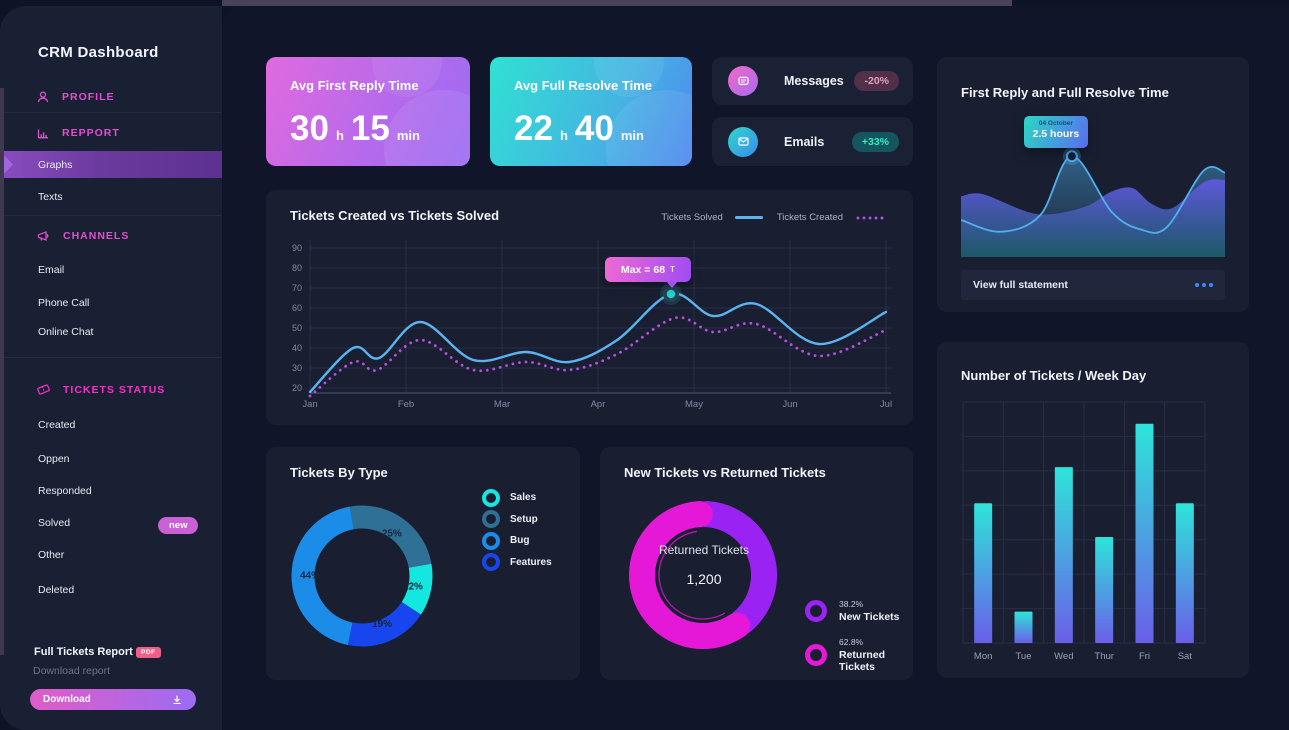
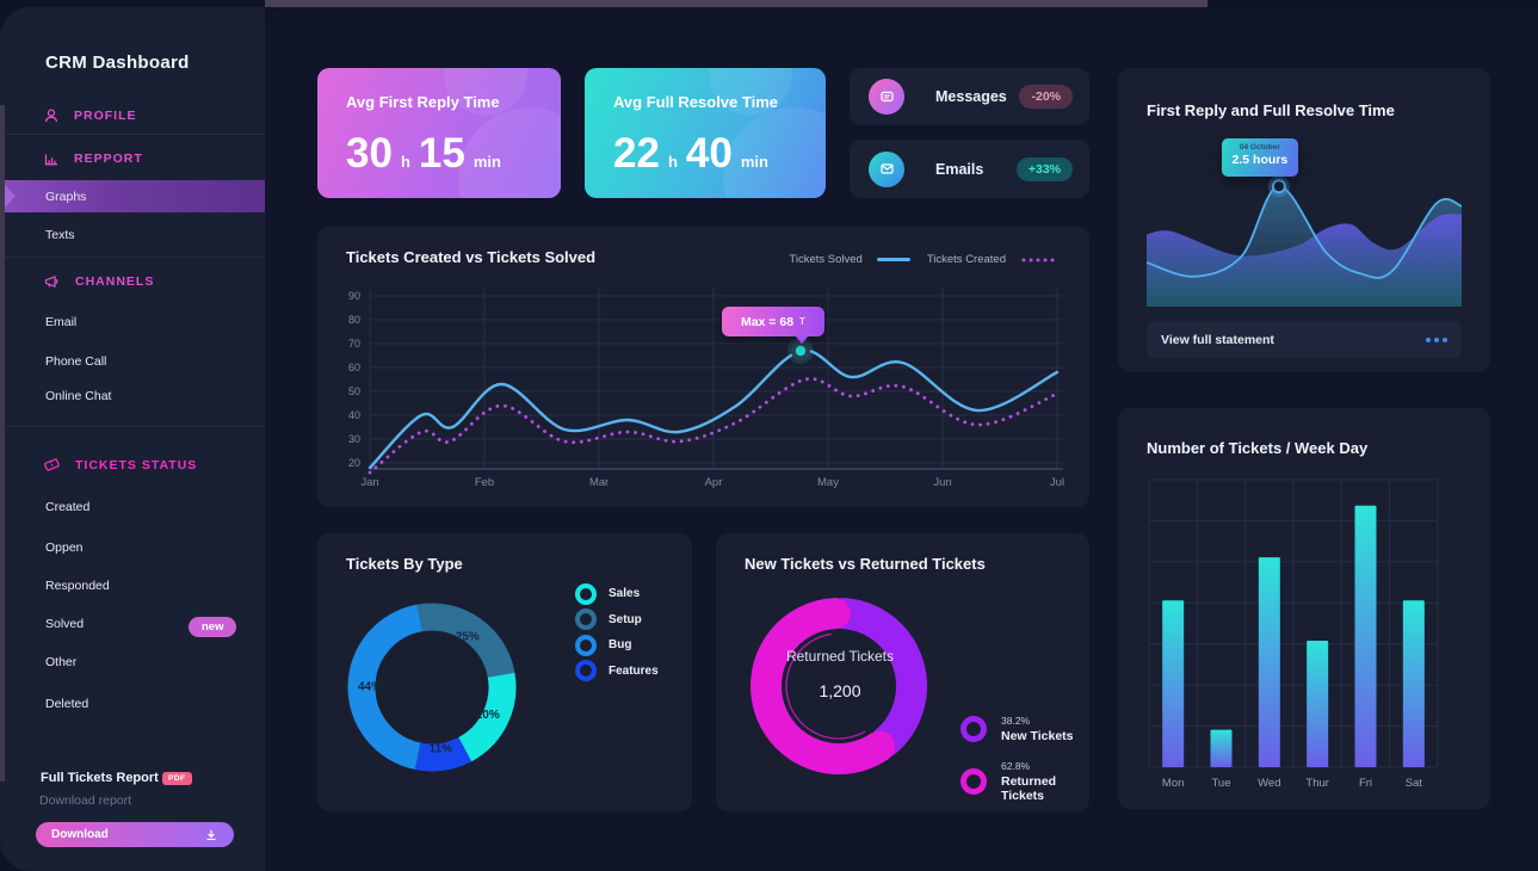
Tickets By Type/Sales: 12% -> 20%
Tickets By Type/Features: 19% -> 11%
